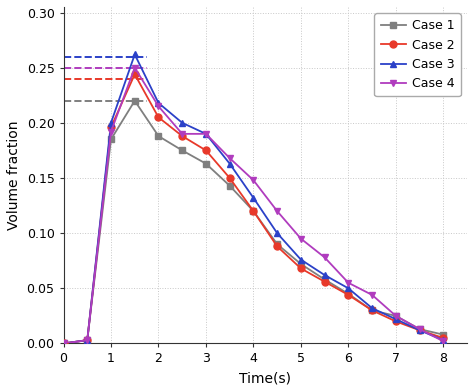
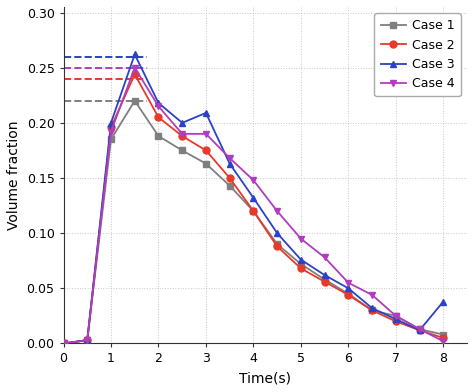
Case 3/3: 0.190 -> 0.209
Case 3/8: 0.003 -> 0.038
